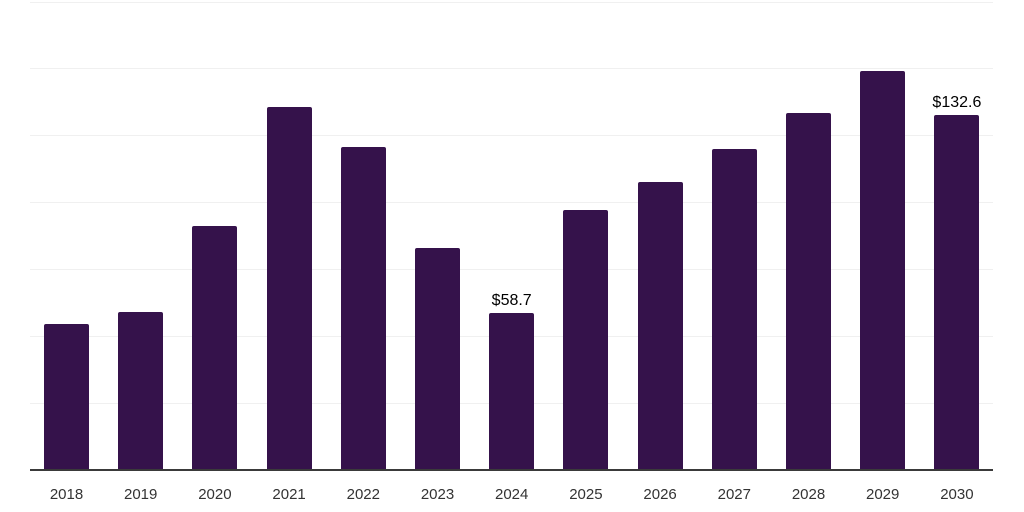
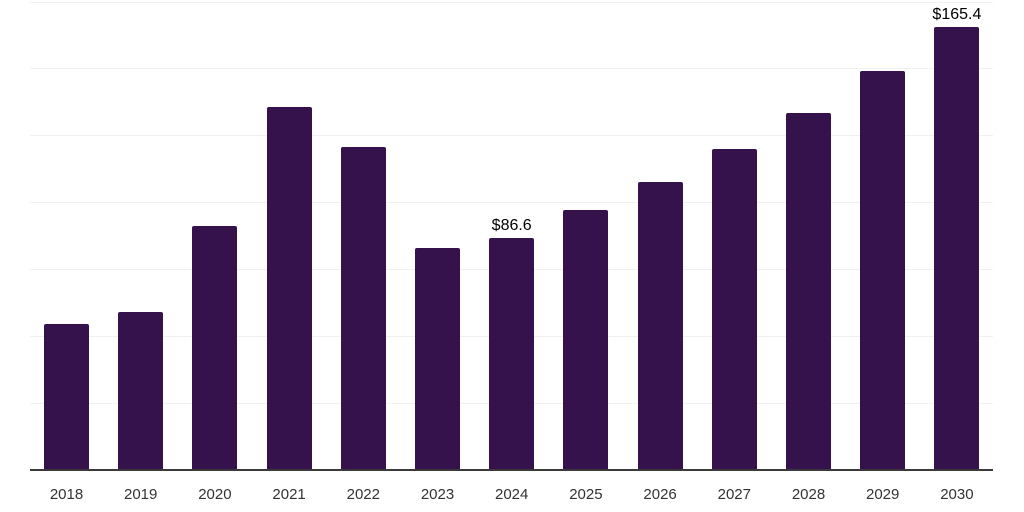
2024: $58.7 -> $86.6
2030: $132.6 -> $165.4
